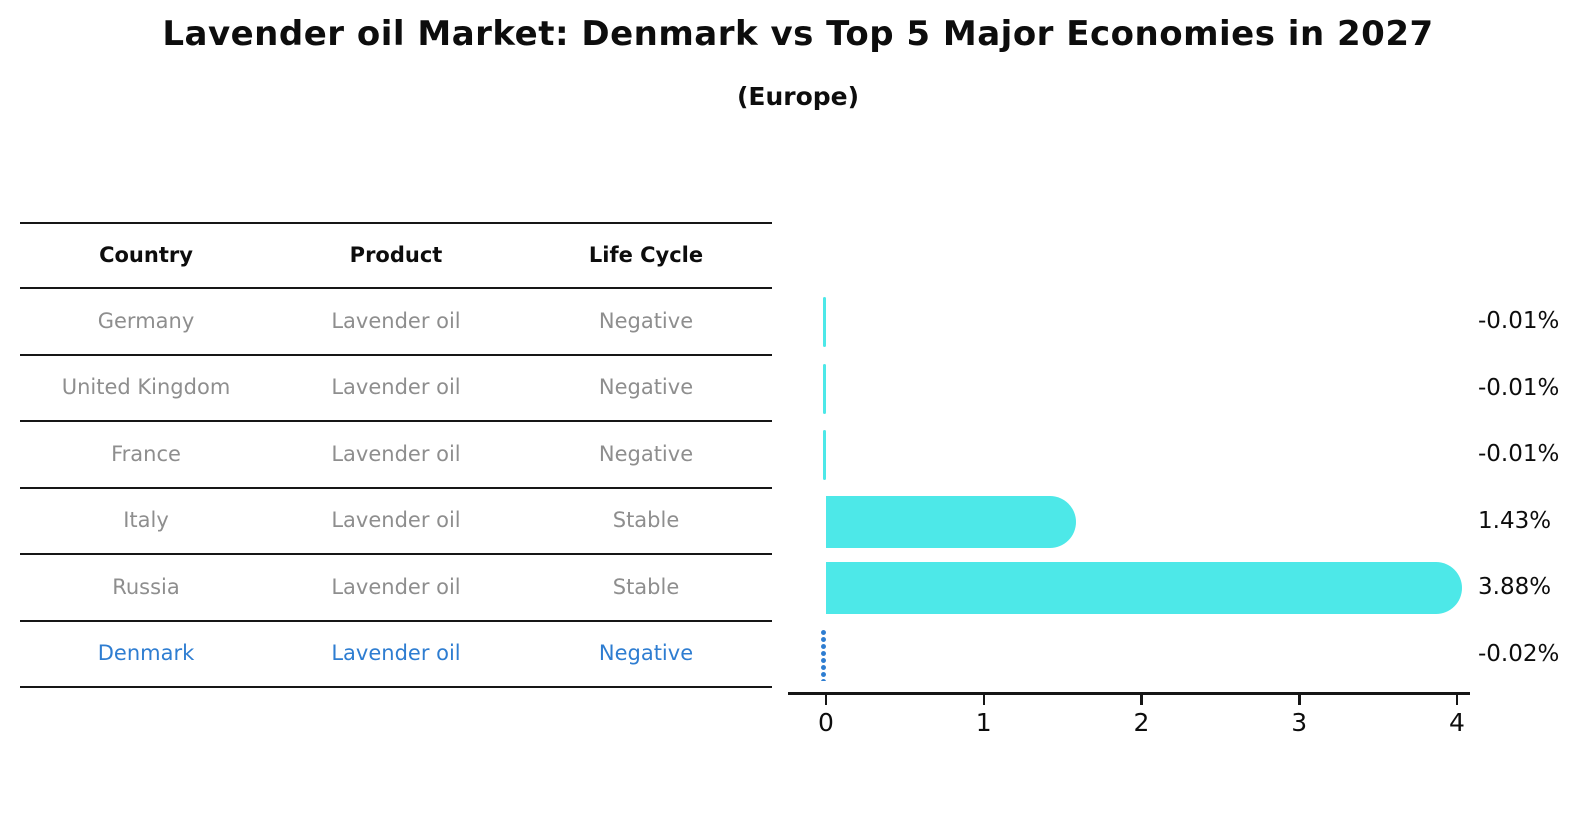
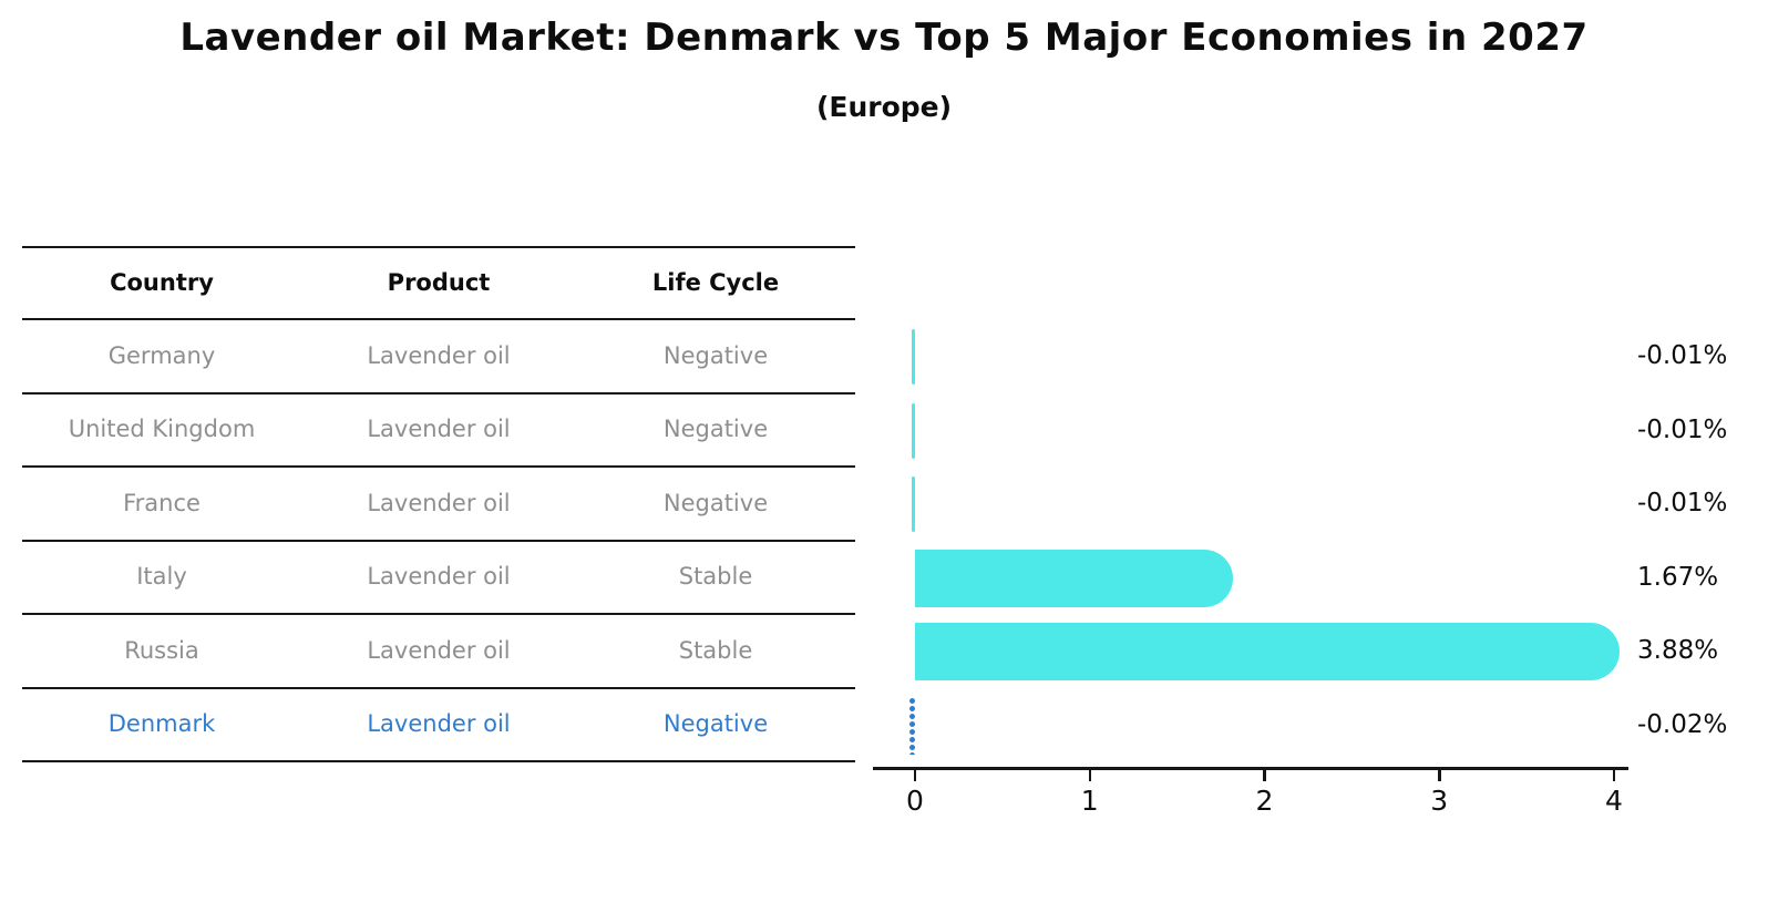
Italy: 1.43% -> 1.67%
